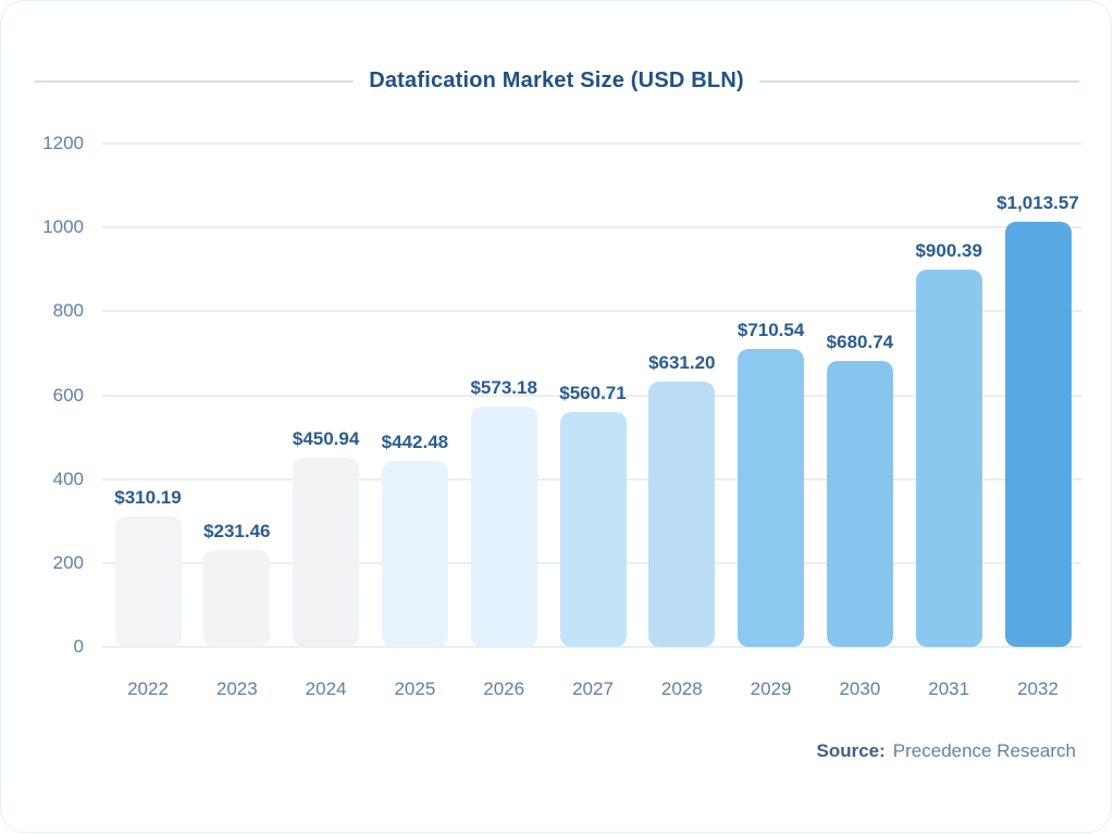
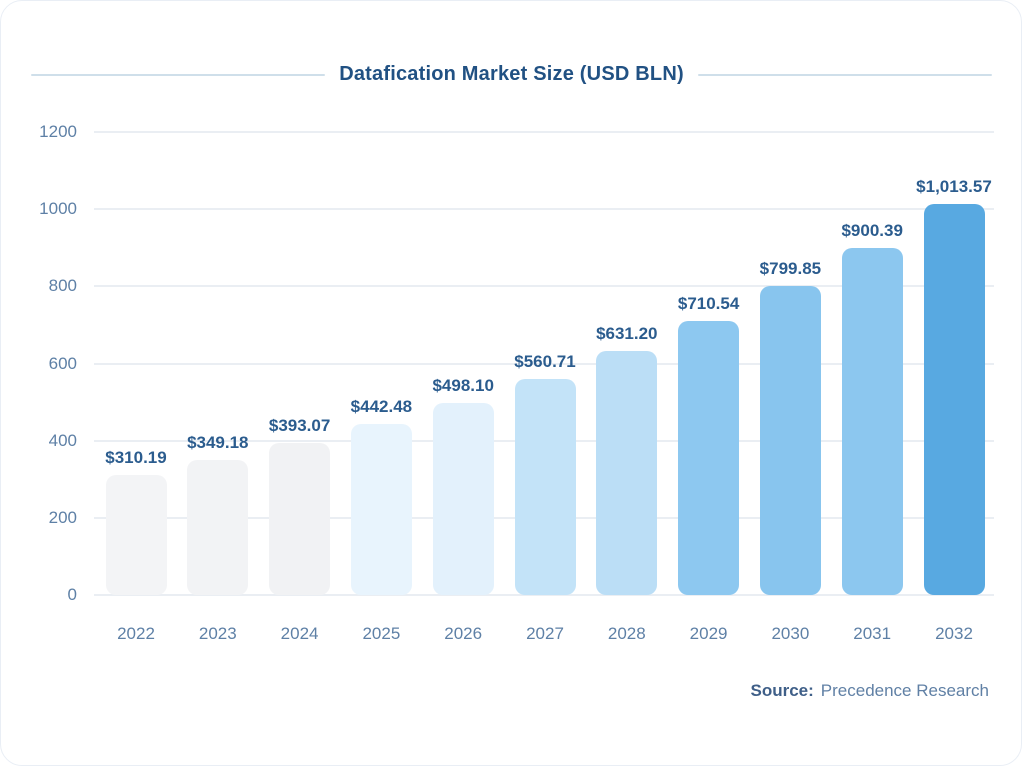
2023: $231.46 -> $349.18
2024: $450.94 -> $393.07
2026: $573.18 -> $498.10
2030: $680.74 -> $799.85
